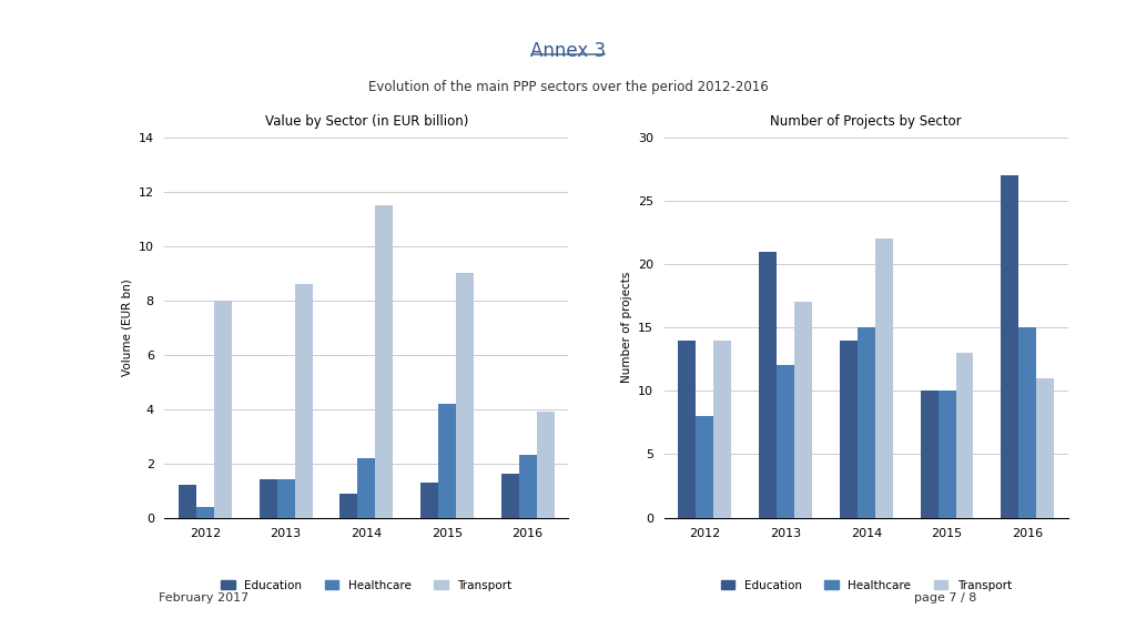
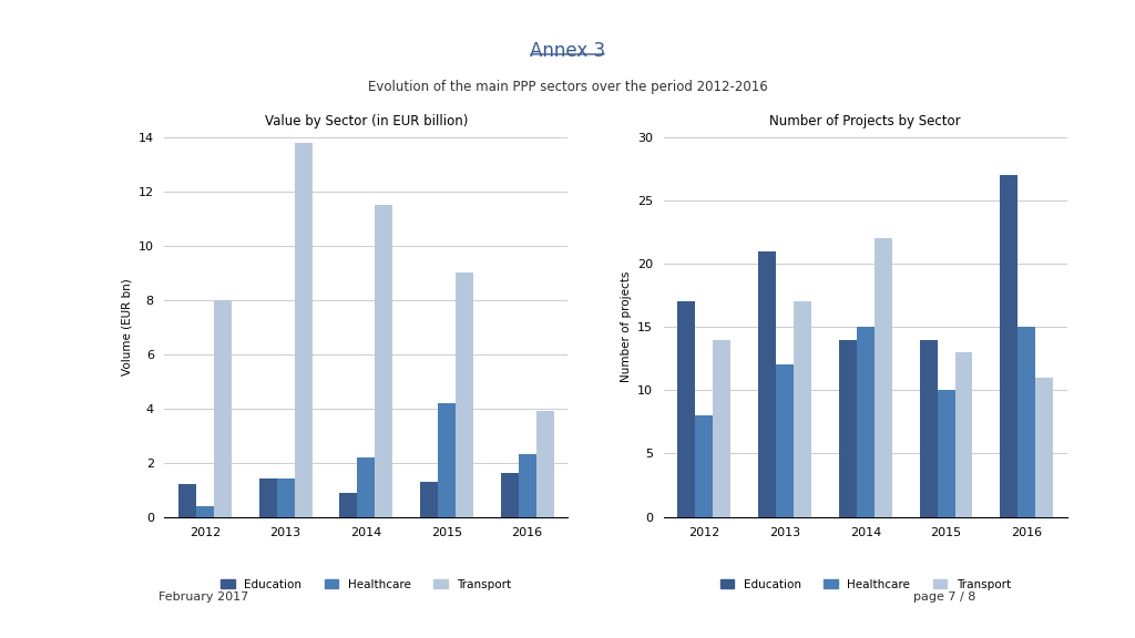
Value by Sector (in EUR billion)/Transport/2013: 8.6 -> 13.8
Number of Projects by Sector/Education/2012: 14 -> 17
Number of Projects by Sector/Education/2015: 10 -> 14
